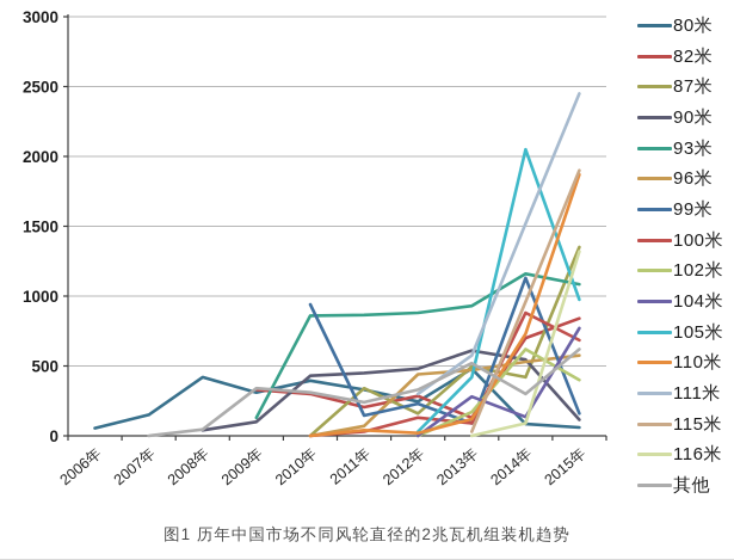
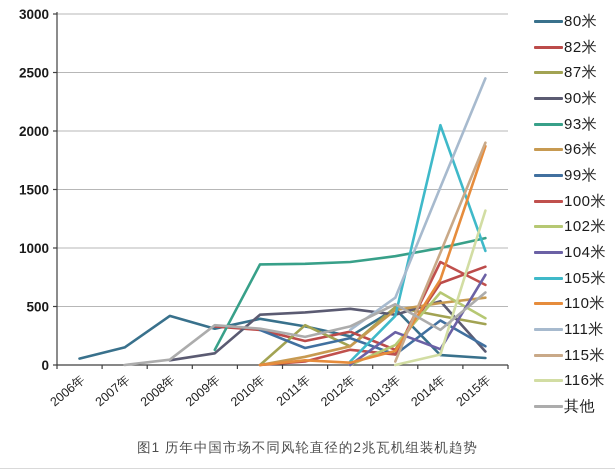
99米/2010年: 940 -> 300
96米/2012年: 440 -> 160
90米/2013年: 610 -> 430
93米/2014年: 1160 -> 1000
99米/2014年: 1130 -> 380
87米/2015年: 1350 -> 350
